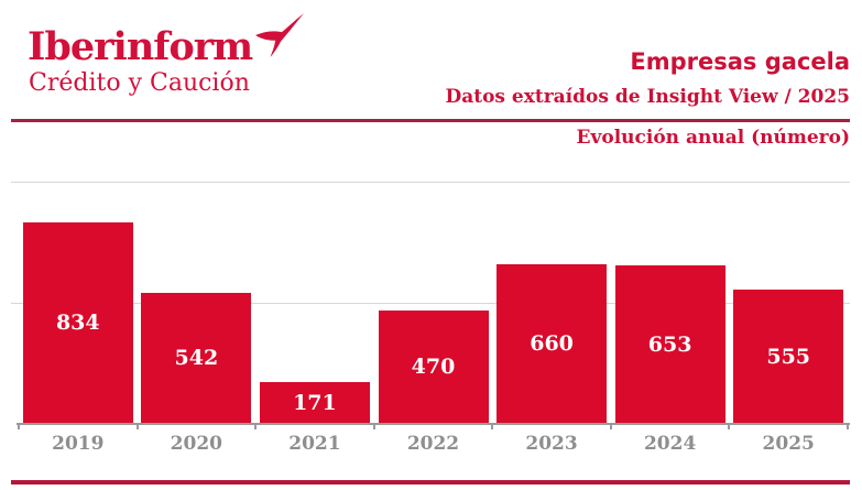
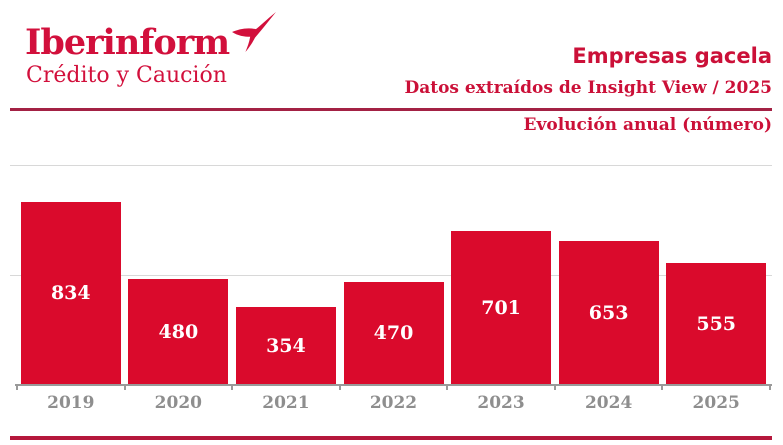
2020: 542 -> 480
2021: 171 -> 354
2023: 660 -> 701
